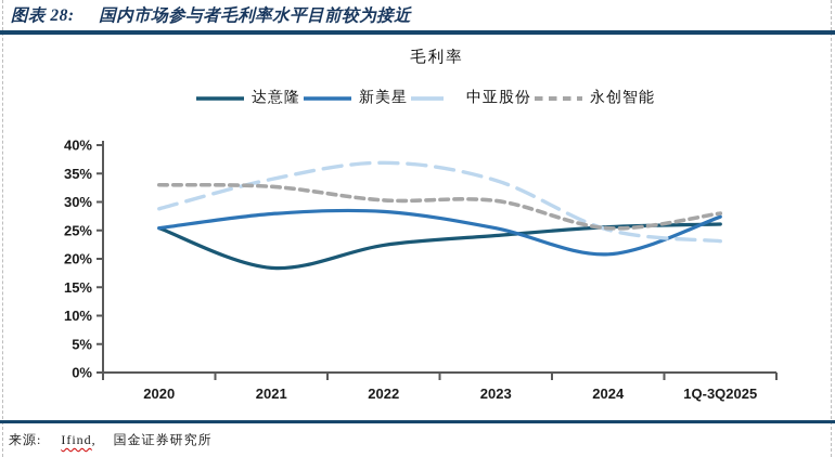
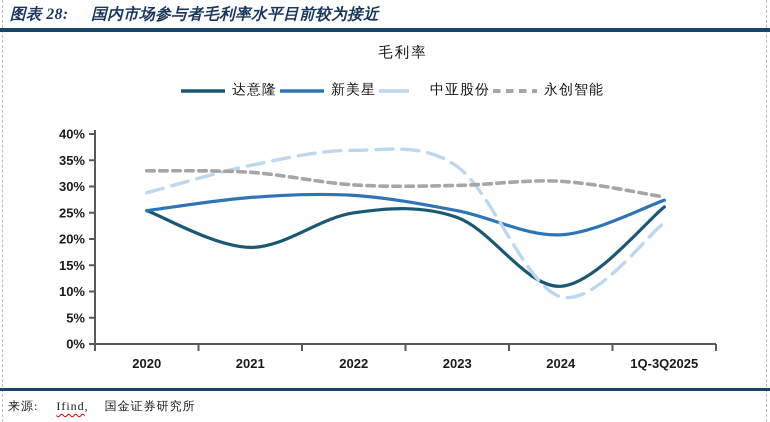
达意隆/2022: 22% -> 25%
达意隆/2024: 26% -> 11%
中亚股份/2024: 25% -> 9%
永创智能/2024: 25% -> 31%
